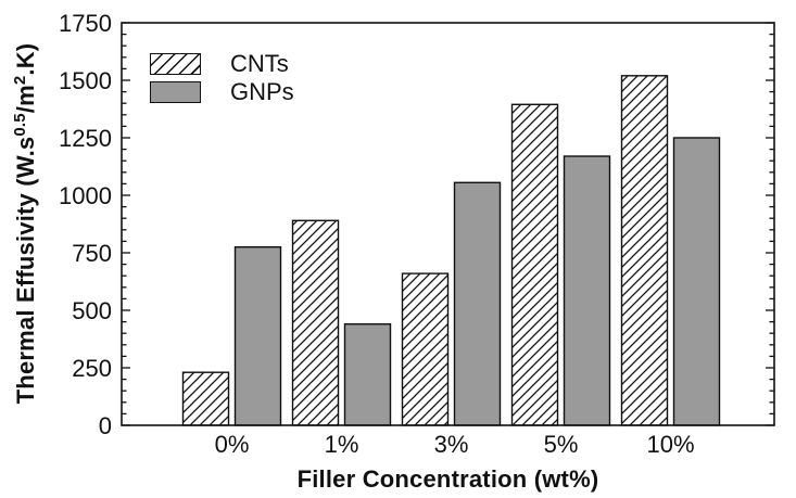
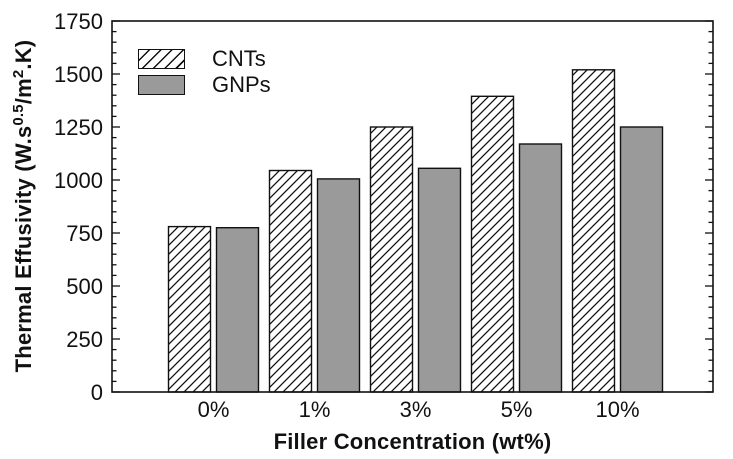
CNTs/0%: 230 -> 780
CNTs/1%: 890 -> 1040
GNPs/1%: 440 -> 1000
CNTs/3%: 660 -> 1250
